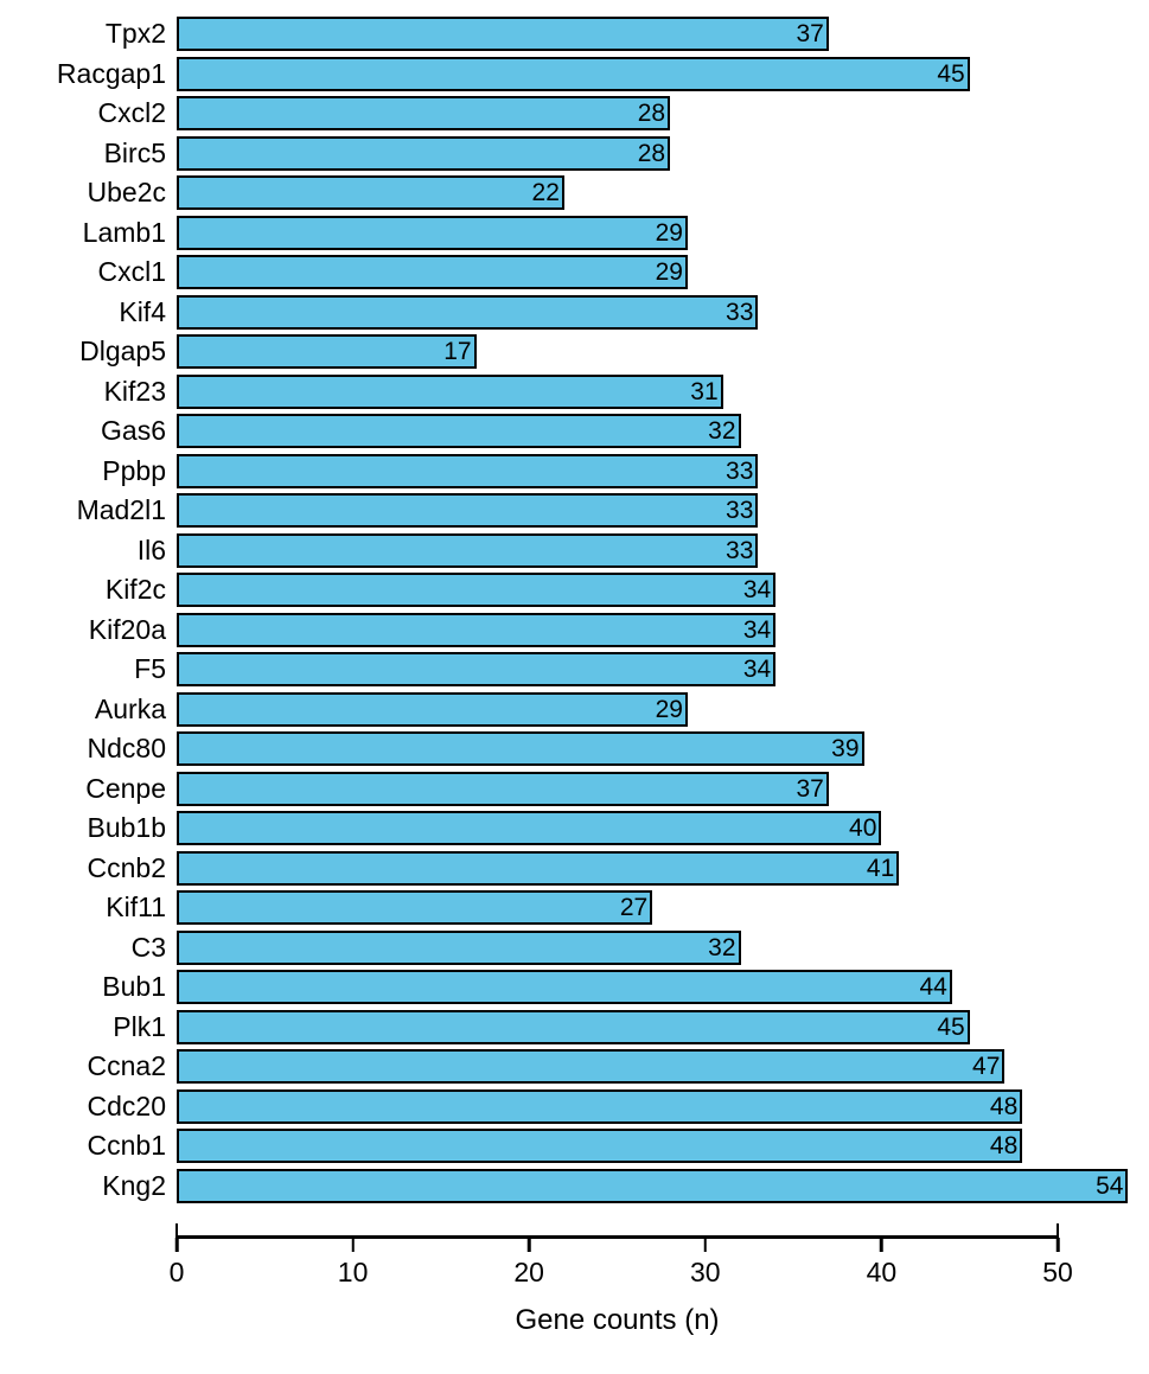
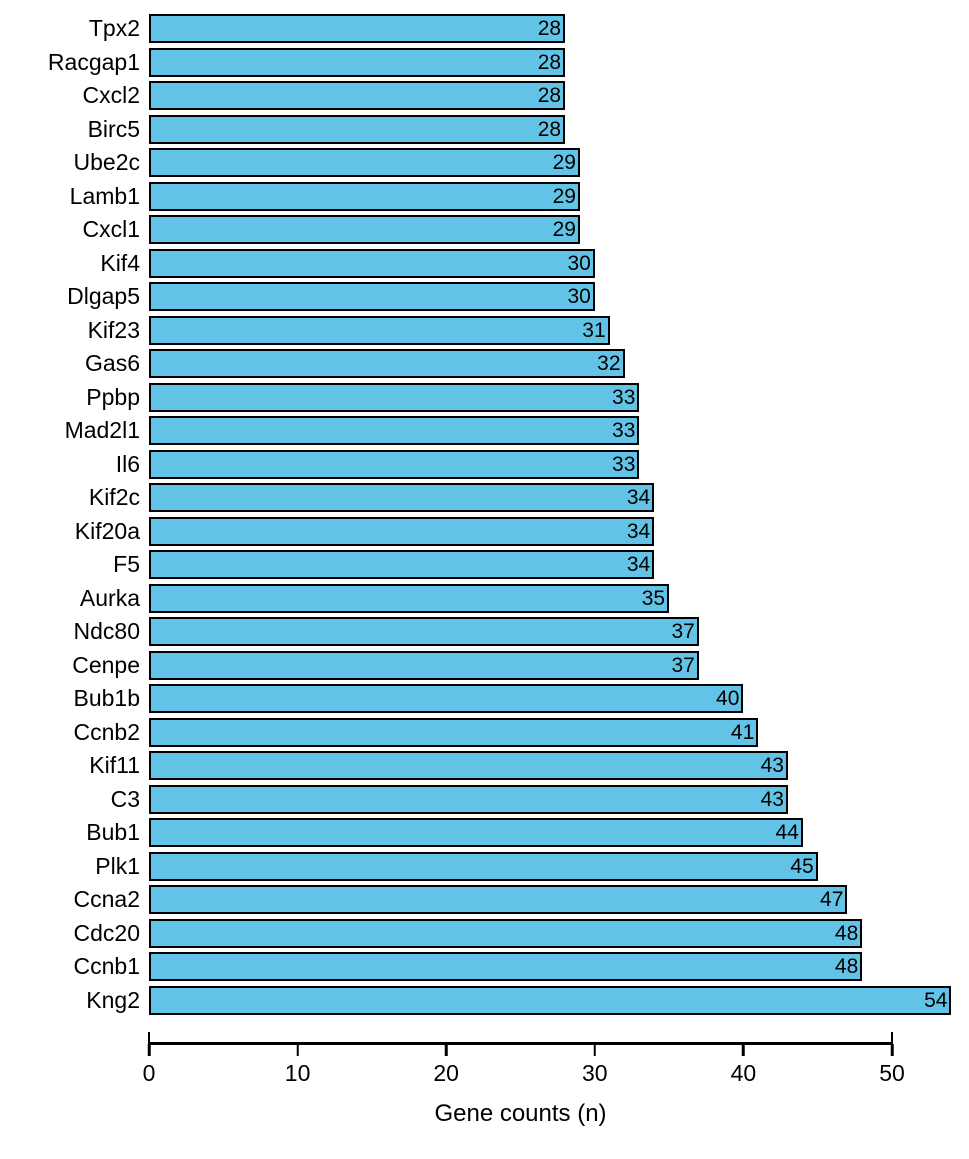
Tpx2: 37 -> 28
Racgap1: 45 -> 28
Ube2c: 22 -> 29
Kif4: 33 -> 30
Dlgap5: 17 -> 30
Aurka: 29 -> 35
Ndc80: 39 -> 37
Kif11: 27 -> 43
C3: 32 -> 43
